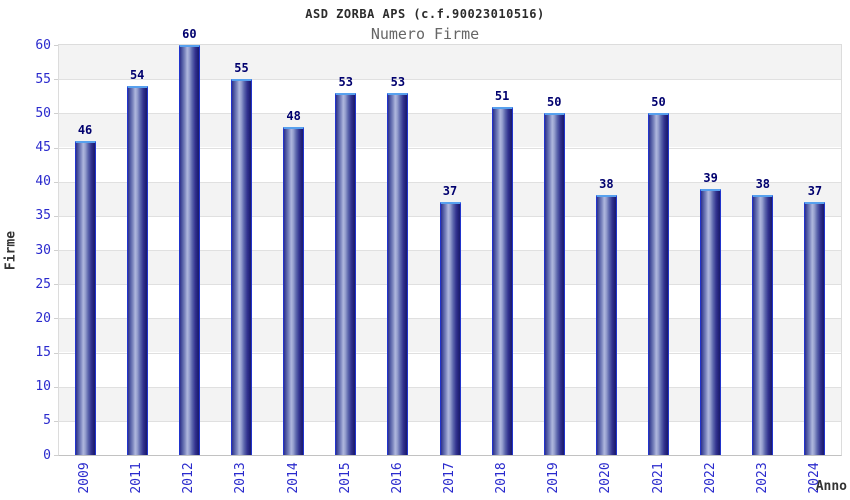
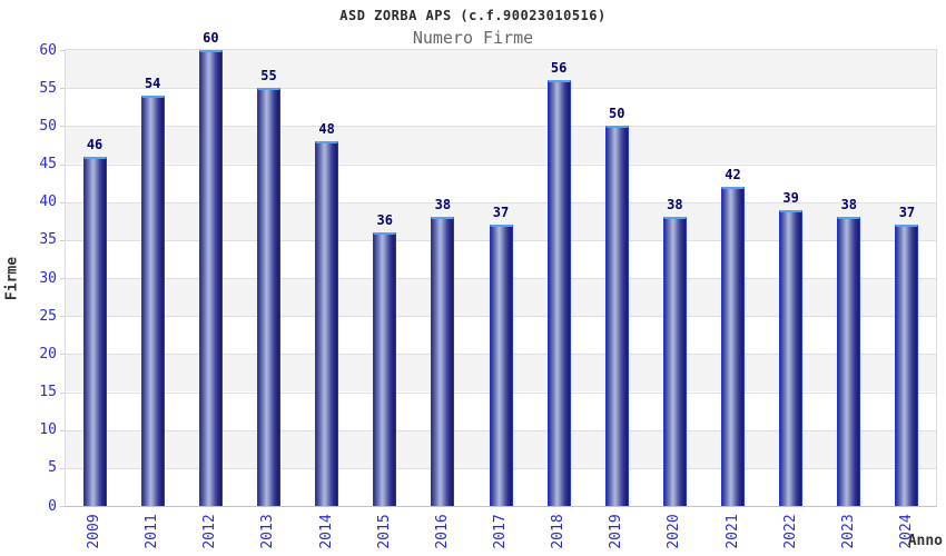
2015: 53 -> 36
2016: 53 -> 38
2018: 51 -> 56
2021: 50 -> 42
